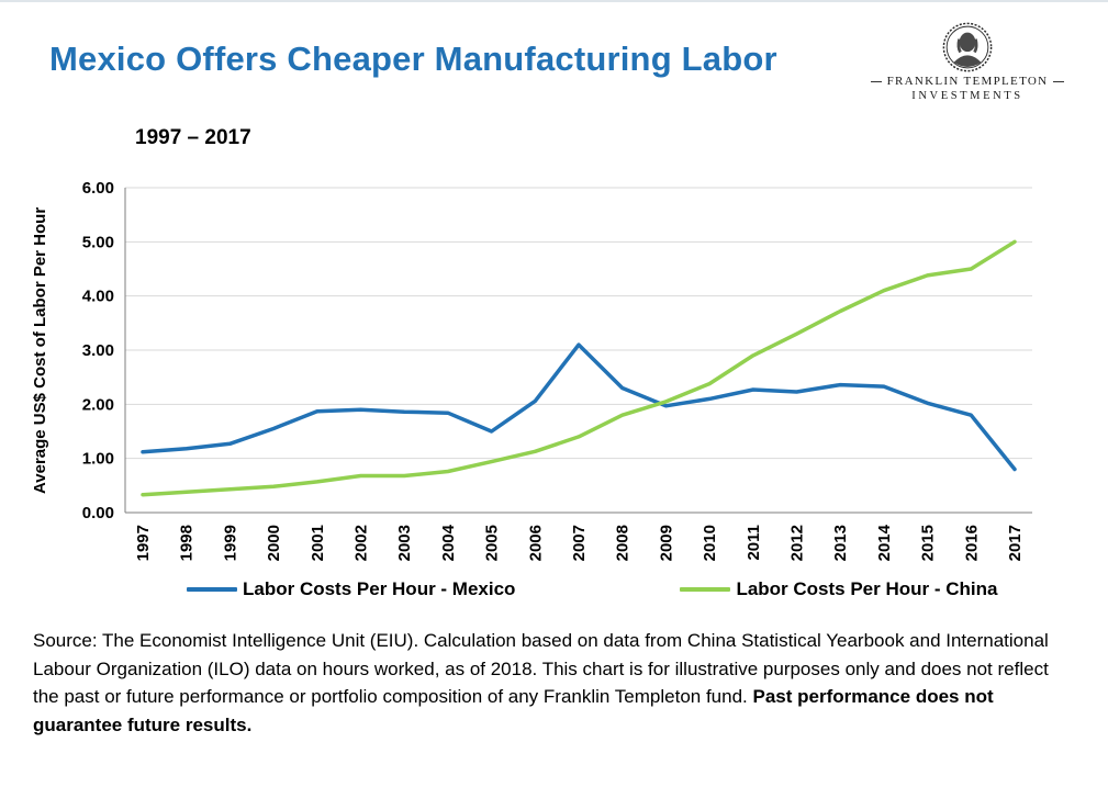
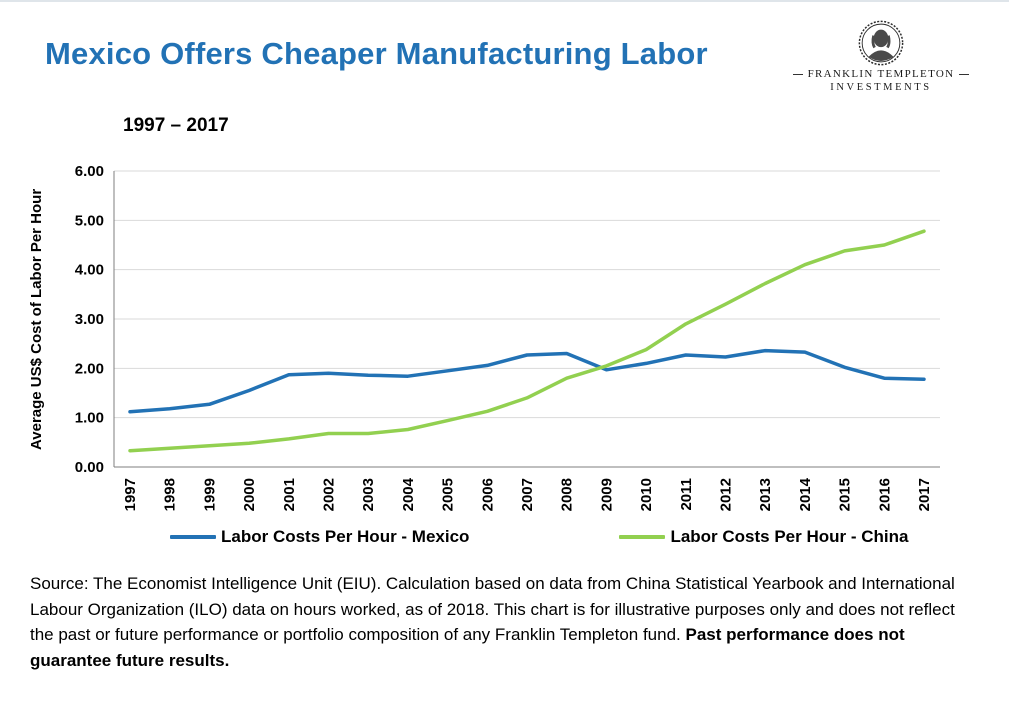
Labor Costs Per Hour - Mexico/2005: 1.5 -> 1.9
Labor Costs Per Hour - Mexico/2007: 3.1 -> 2.3
Labor Costs Per Hour - Mexico/2017: 0.8 -> 1.8
Labor Costs Per Hour - China/2017: 5.0 -> 4.8
